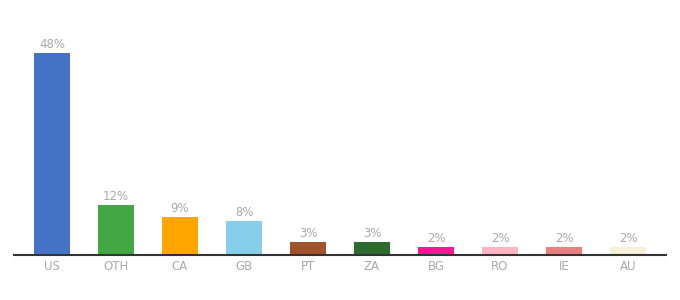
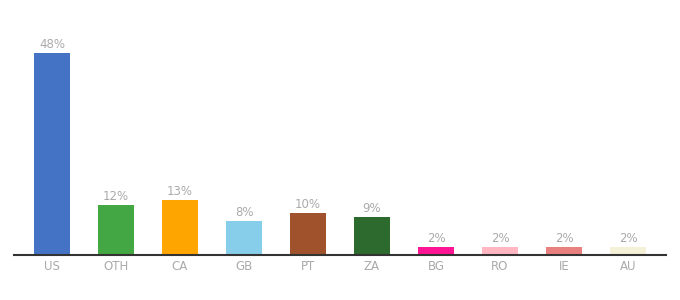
CA: 9% -> 13%
PT: 3% -> 10%
ZA: 3% -> 9%
